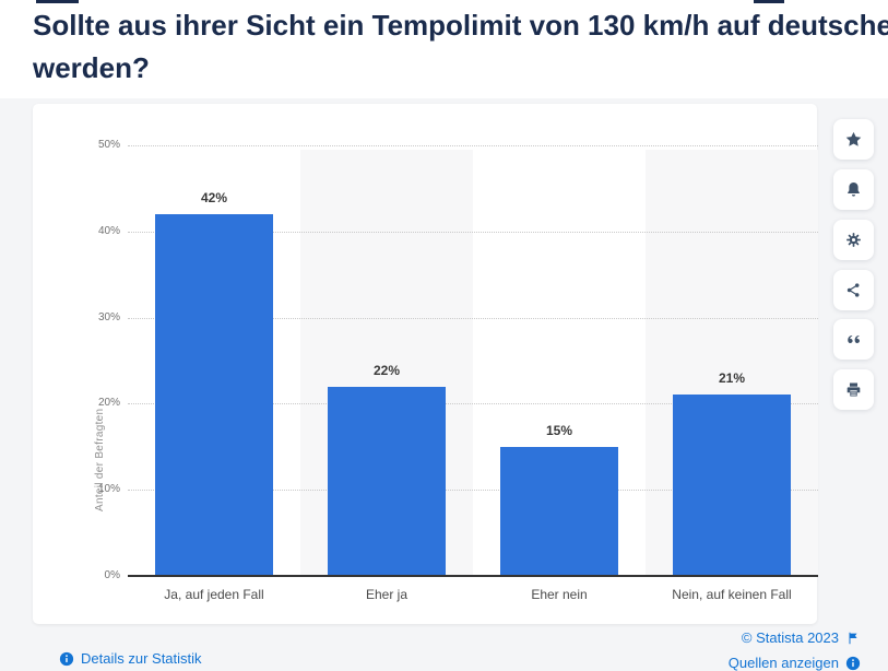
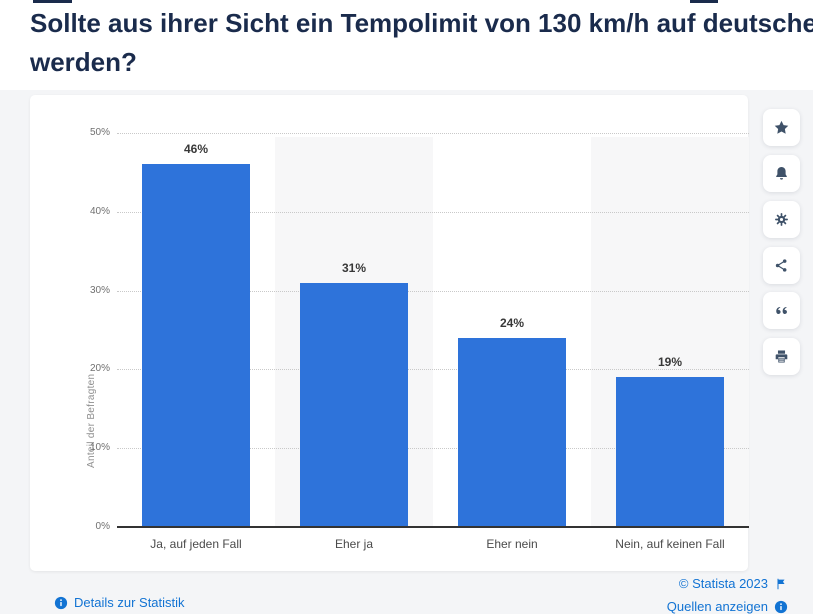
Ja, auf jeden Fall: 42% -> 46%
Eher ja: 22% -> 31%
Eher nein: 15% -> 24%
Nein, auf keinen Fall: 21% -> 19%
